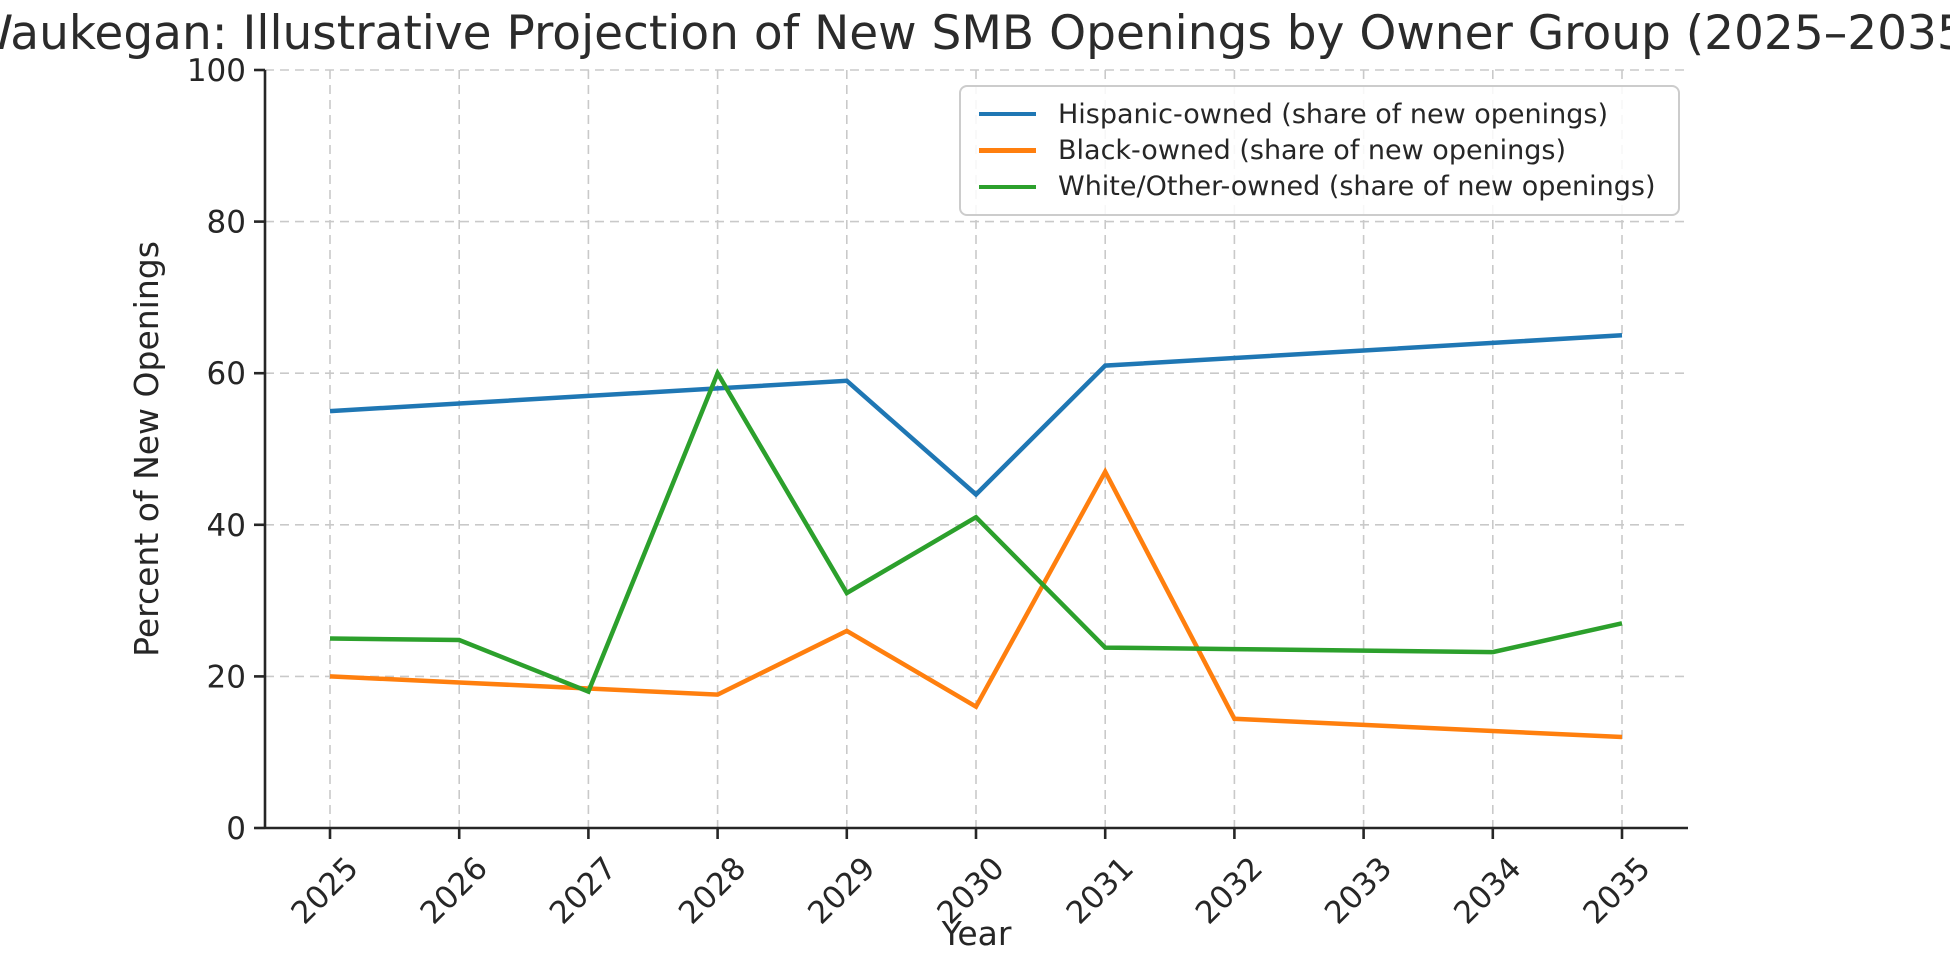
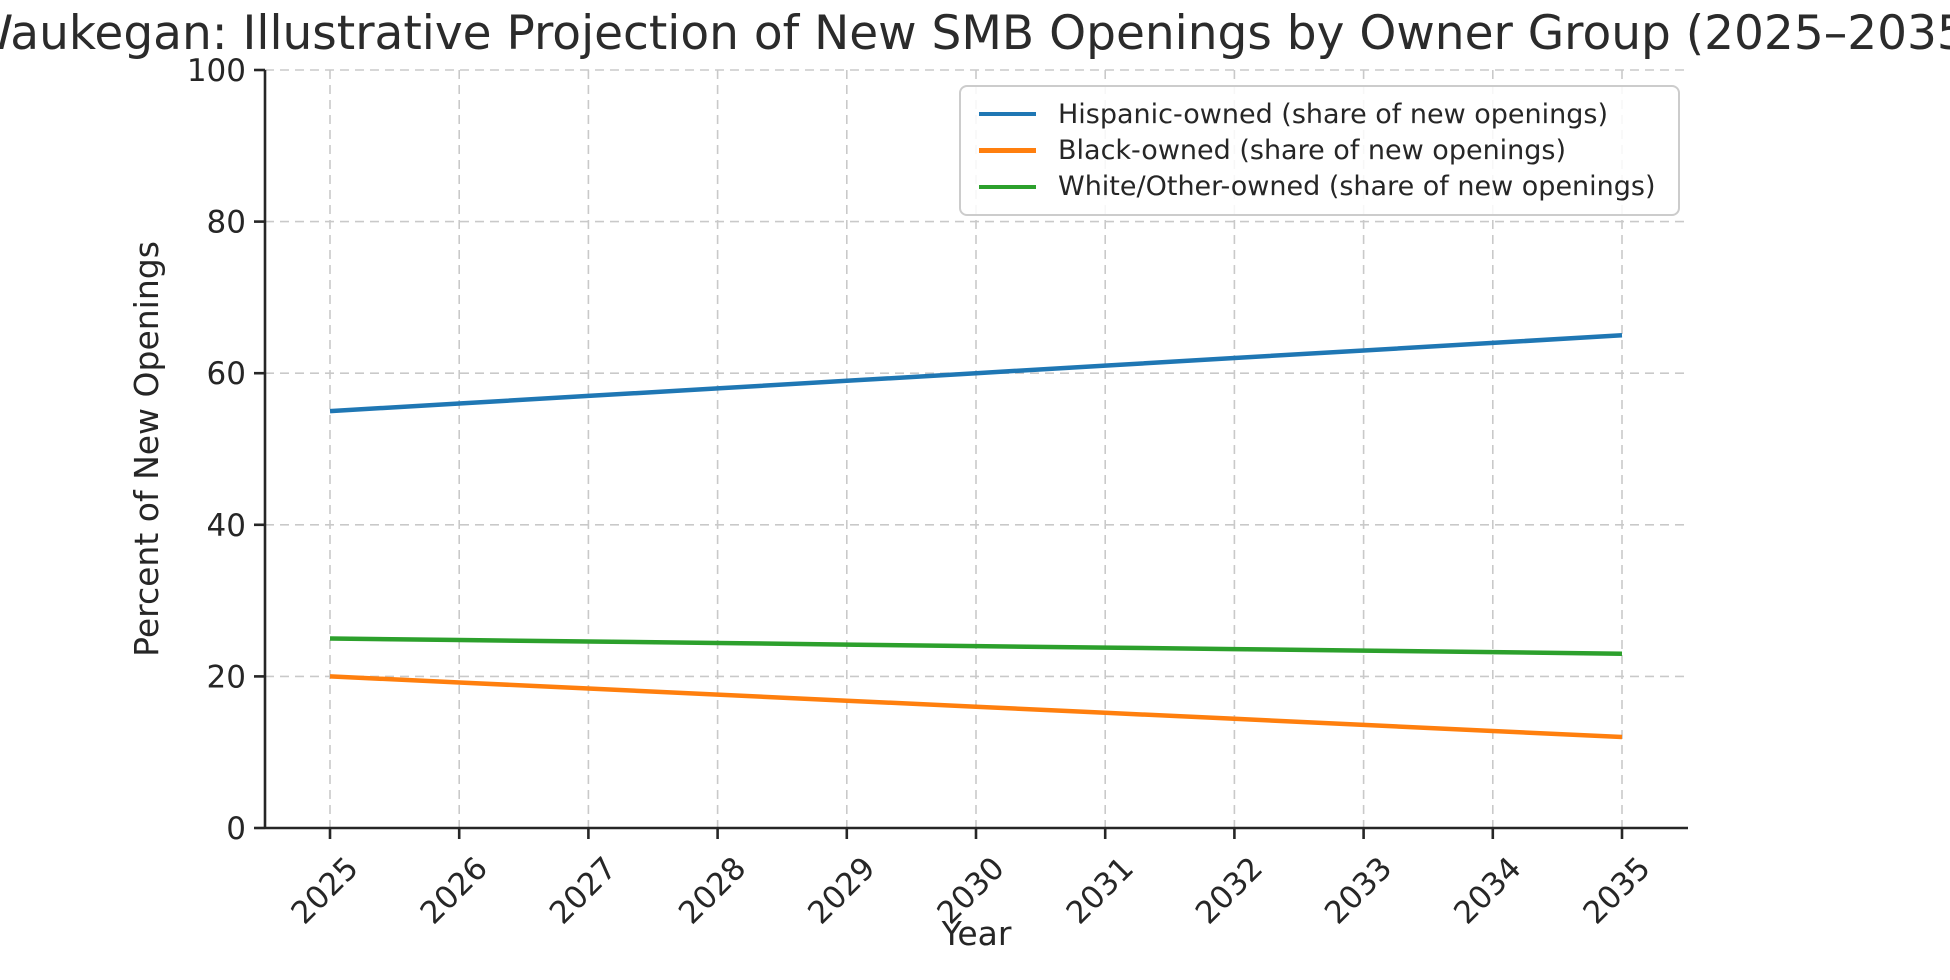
White/Other-owned (share of new openings)/2027: 18 -> 25
White/Other-owned (share of new openings)/2028: 60 -> 24
Black-owned (share of new openings)/2029: 26 -> 17
White/Other-owned (share of new openings)/2029: 31 -> 24
Hispanic-owned (share of new openings)/2030: 44 -> 60
White/Other-owned (share of new openings)/2030: 41 -> 24
Black-owned (share of new openings)/2031: 47 -> 15
White/Other-owned (share of new openings)/2035: 27 -> 23
